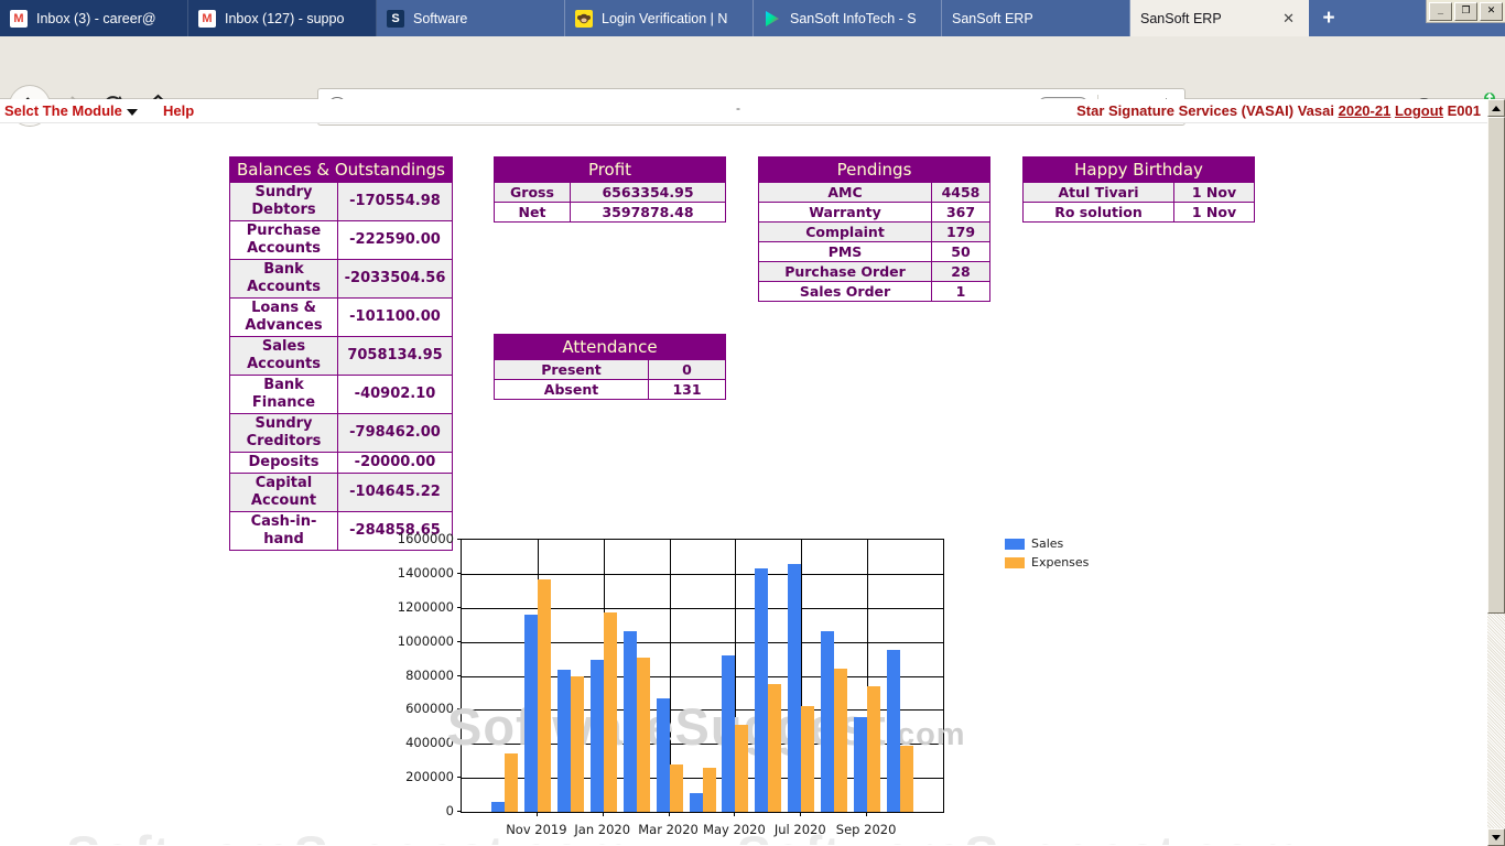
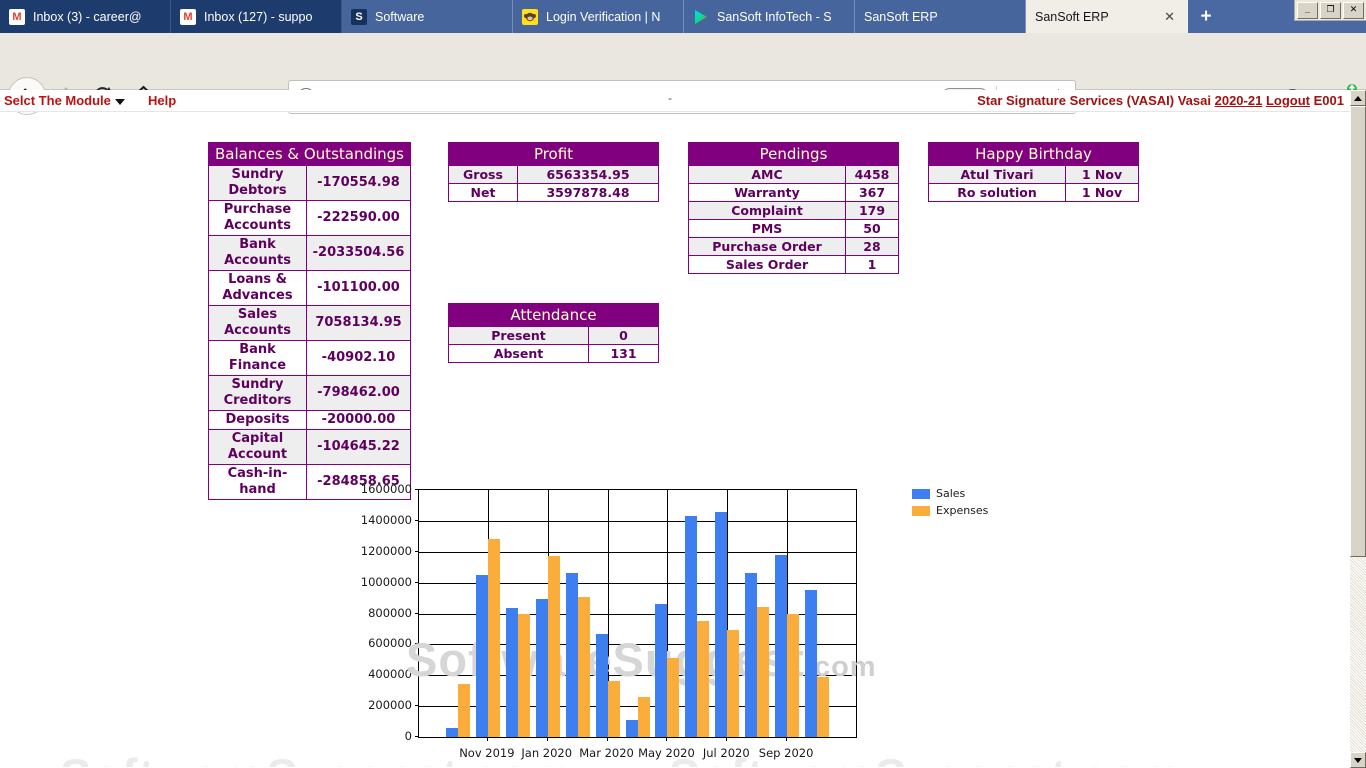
Sales/Nov 2019: 1160000 -> 1050000
Expenses/Nov 2019: 1370000 -> 1280000
Expenses/Mar 2020: 280000 -> 360000
Sales/May 2020: 920000 -> 860000
Expenses/Jul 2020: 620000 -> 690000
Sales/Sep 2020: 560000 -> 1180000
Expenses/Sep 2020: 740000 -> 800000
